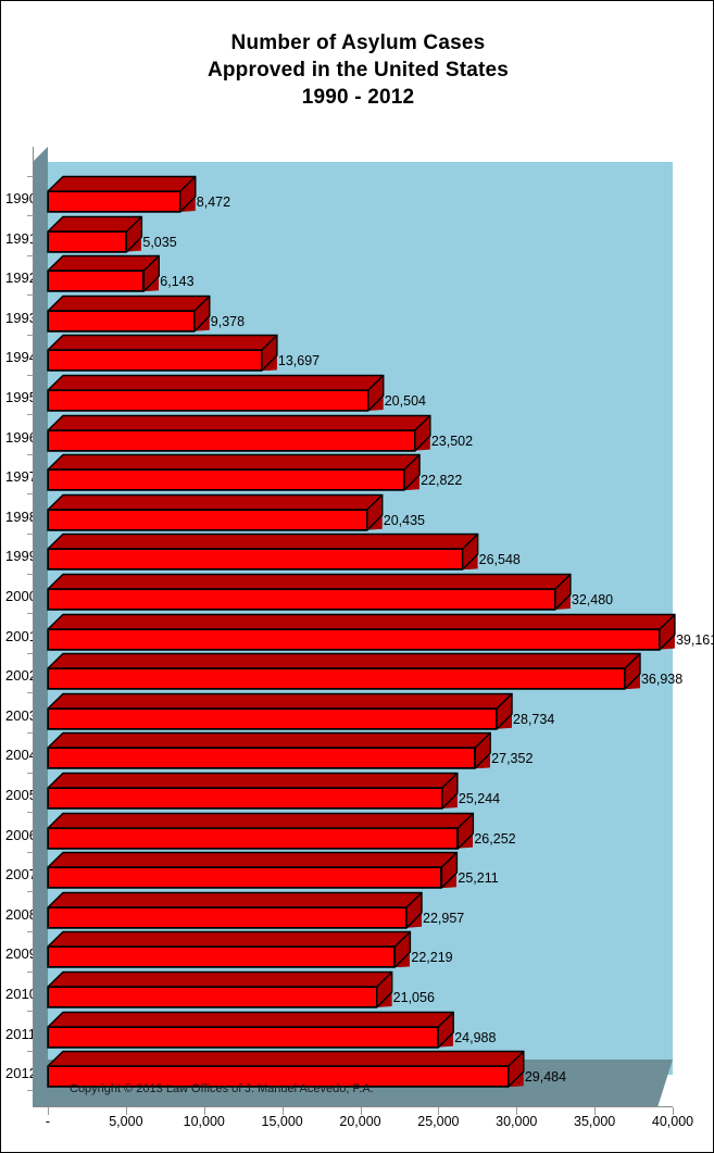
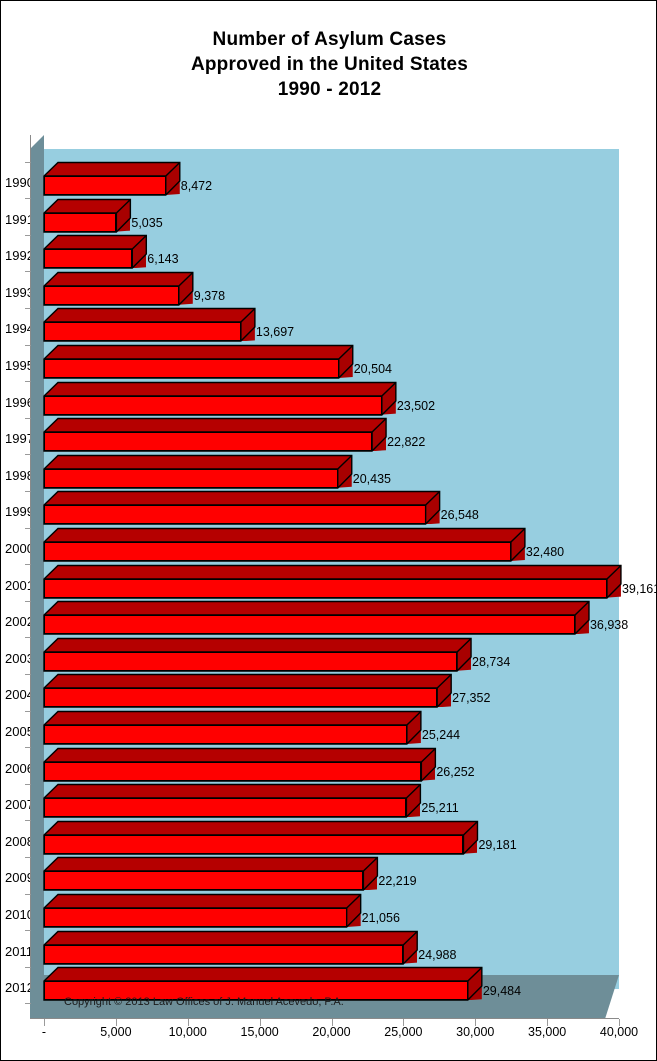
2008: 22,957 -> 29,181
